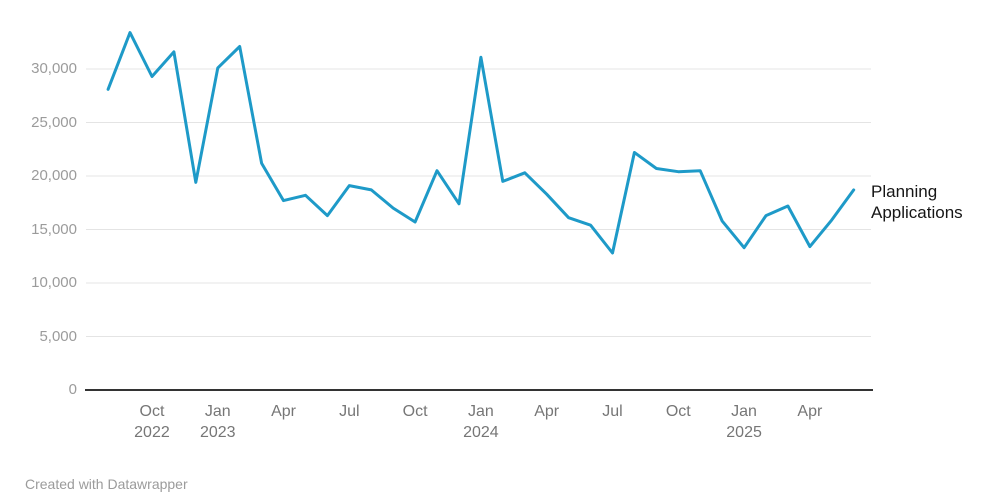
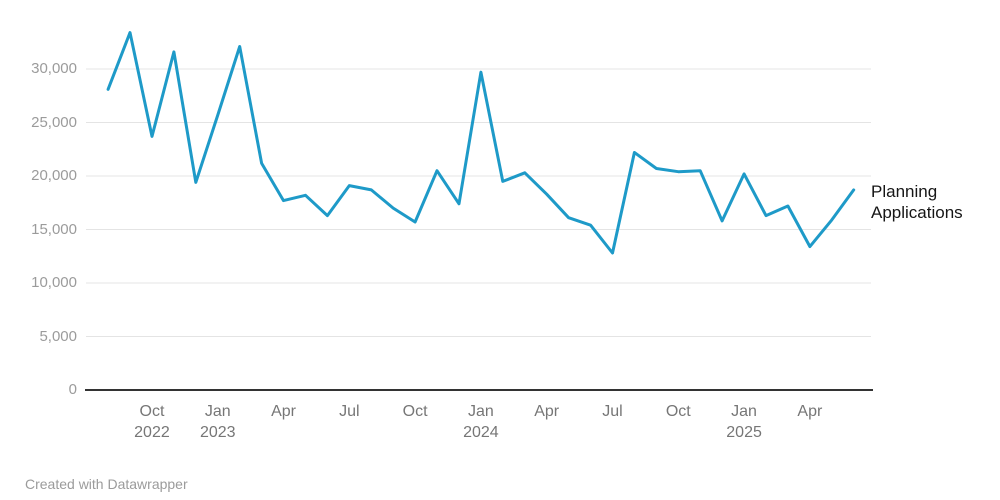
Oct 2022: 29300 -> 23700
Jan 2023: 30100 -> 25700
Jan 2024: 31100 -> 29700
Jan 2025: 13300 -> 20200
